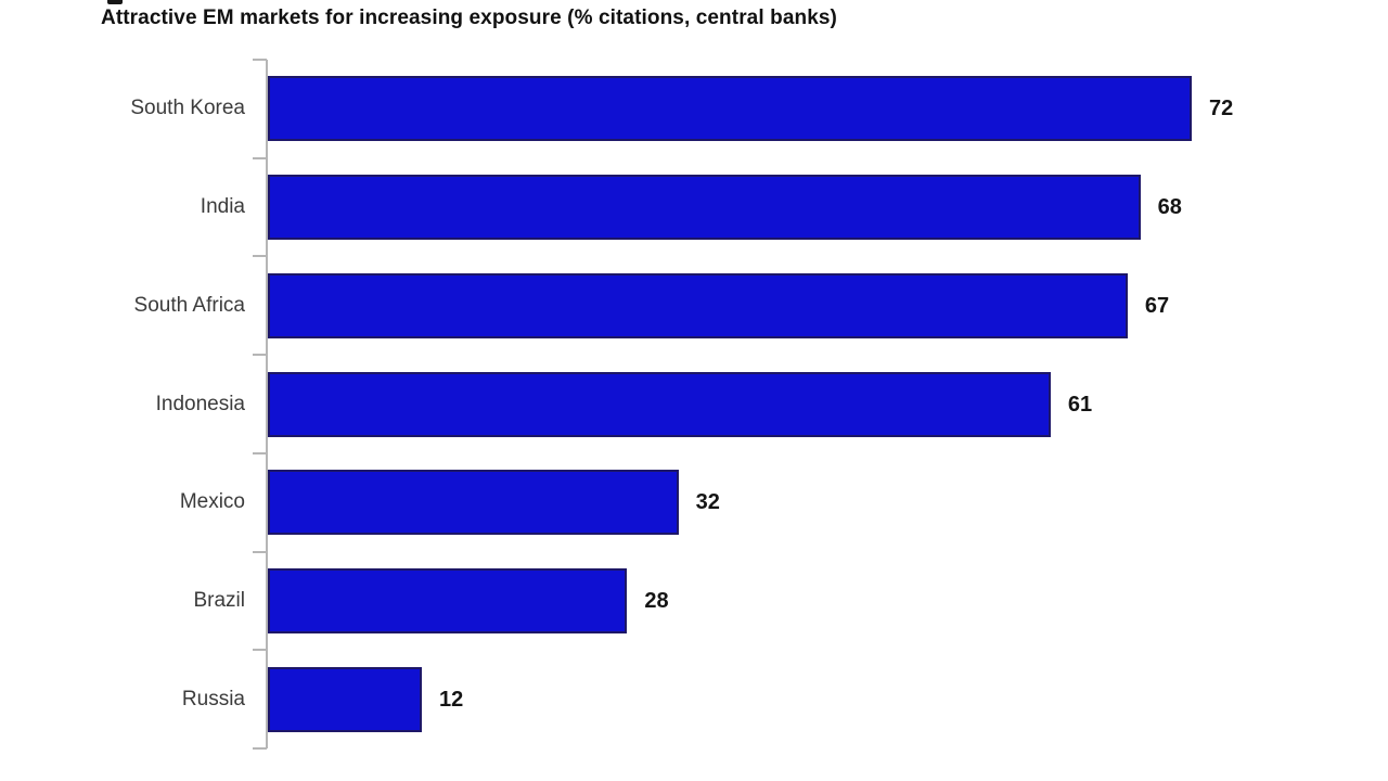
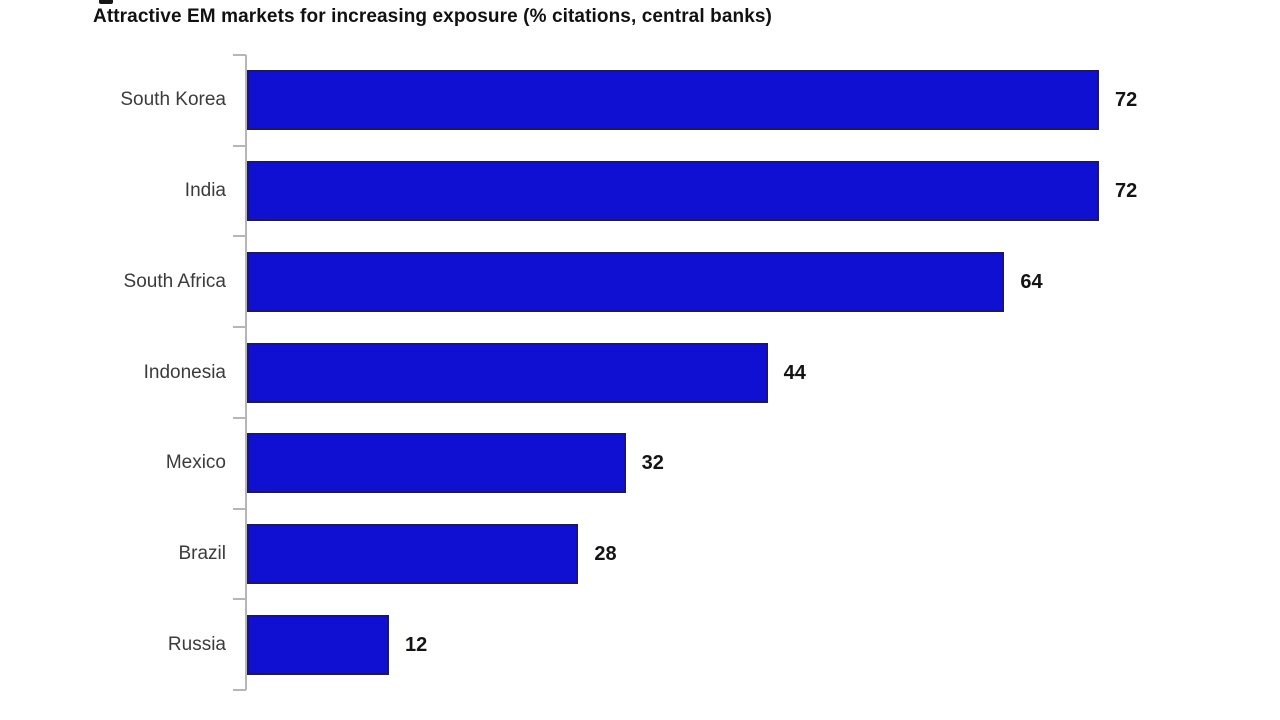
India: 68 -> 72
South Africa: 67 -> 64
Indonesia: 61 -> 44
